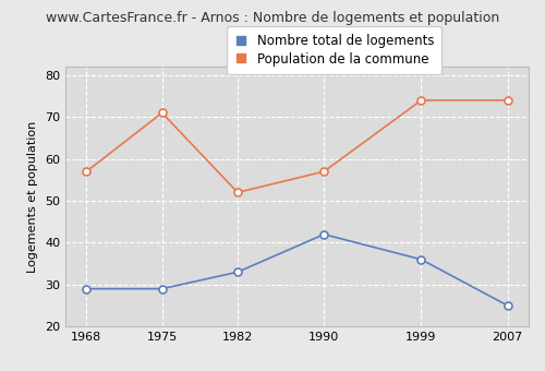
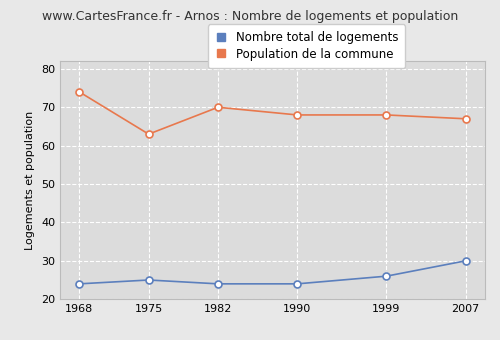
Nombre total de logements/1968: 29 -> 24
Population de la commune/1968: 57 -> 74
Nombre total de logements/1975: 29 -> 25
Population de la commune/1975: 71 -> 63
Nombre total de logements/1982: 33 -> 24
Population de la commune/1982: 52 -> 70
Nombre total de logements/1990: 42 -> 24
Population de la commune/1990: 57 -> 68
Nombre total de logements/1999: 36 -> 26
Population de la commune/1999: 74 -> 68
Nombre total de logements/2007: 25 -> 30
Population de la commune/2007: 74 -> 67
